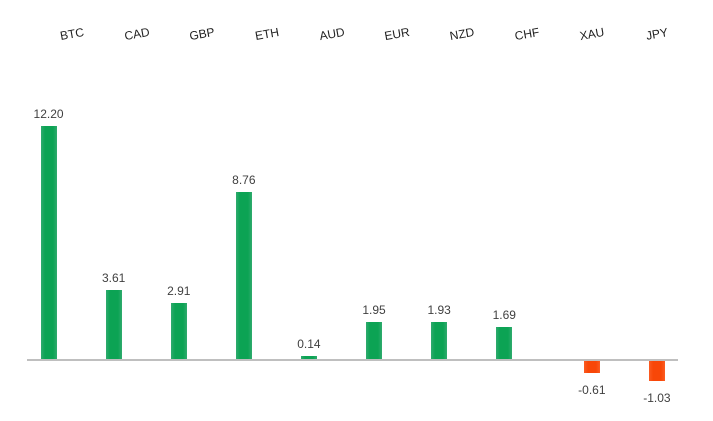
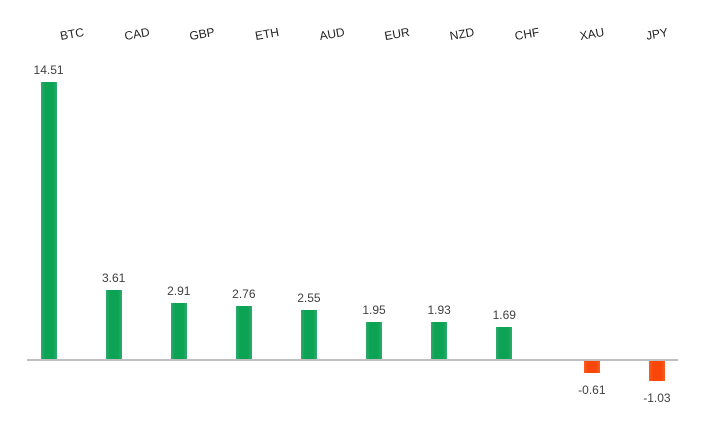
BTC: 12.20 -> 14.51
ETH: 8.76 -> 2.76
AUD: 0.14 -> 2.55
